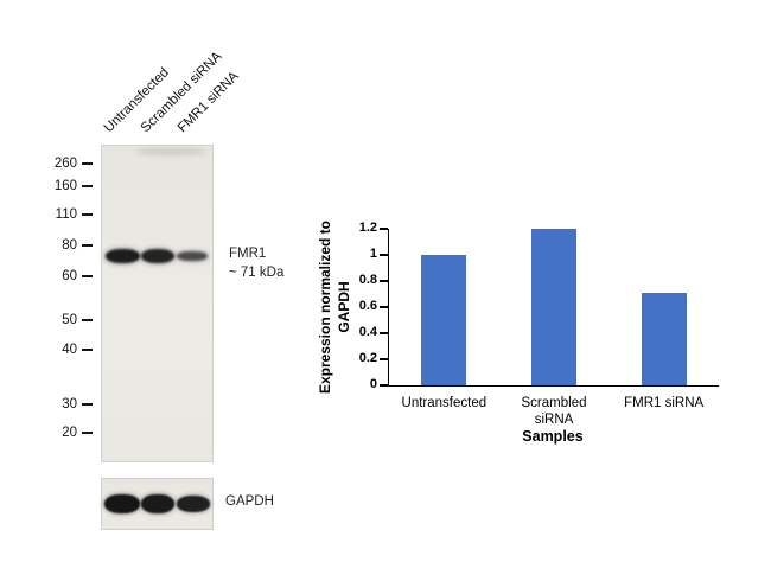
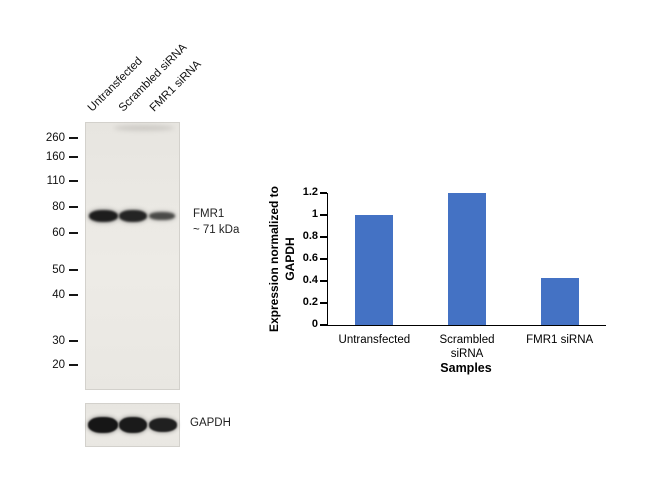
FMR1 siRNA: 0.71 -> 0.43
